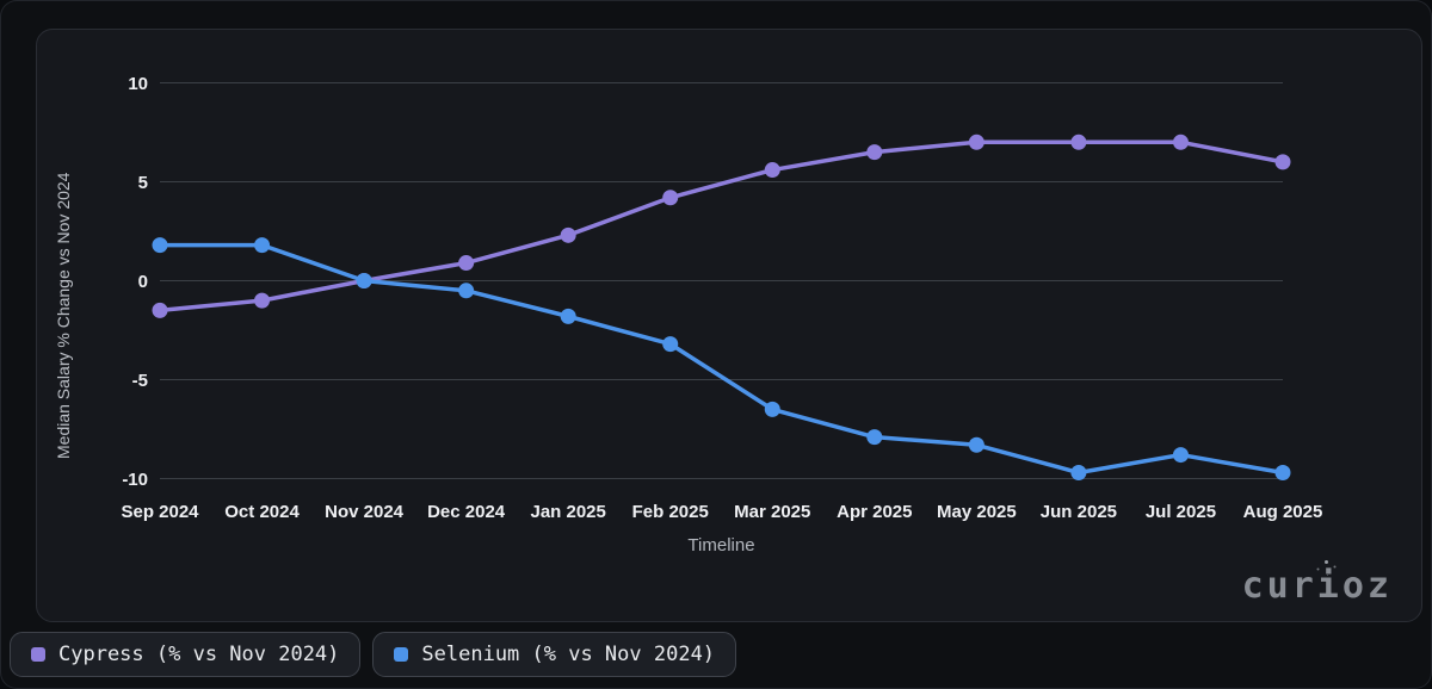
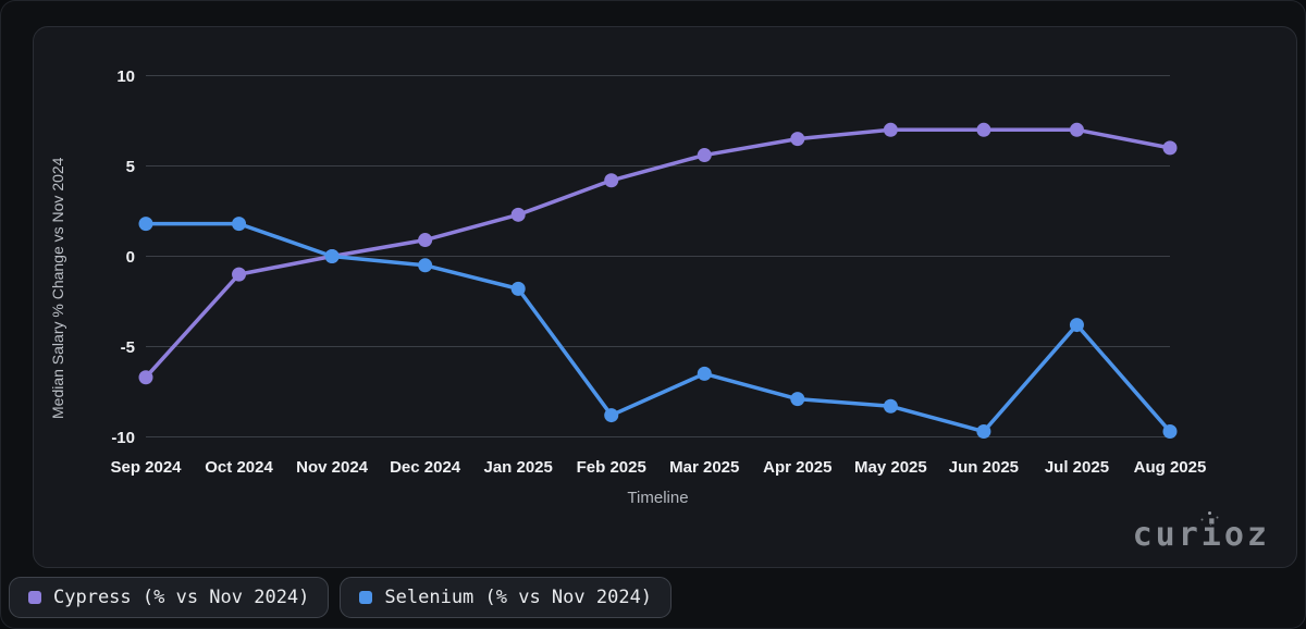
Cypress (% vs Nov 2024)/Sep 2024: -1.5 -> -6.7
Selenium (% vs Nov 2024)/Feb 2025: -3.2 -> -8.8
Selenium (% vs Nov 2024)/Jul 2025: -8.8 -> -3.8
